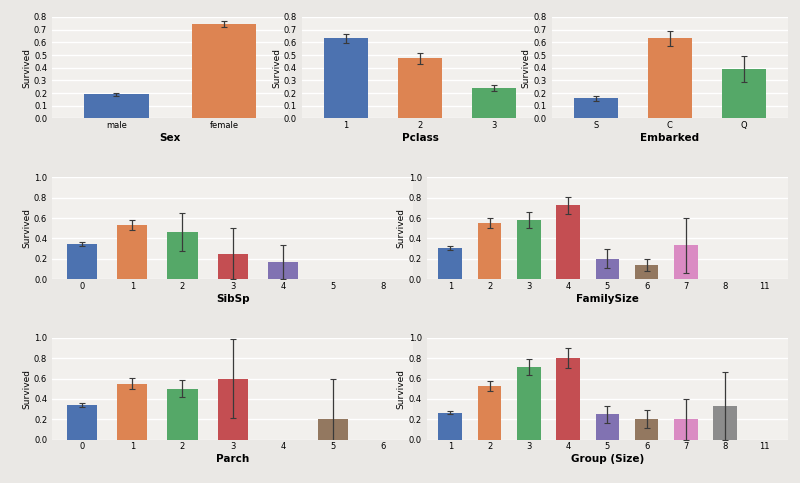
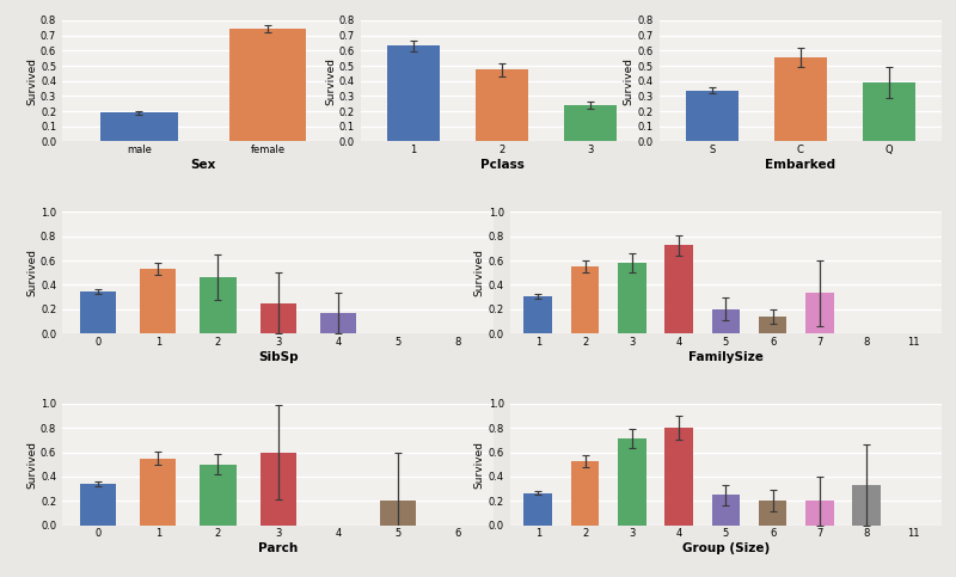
S: 0.16 -> 0.34
C: 0.63 -> 0.55
